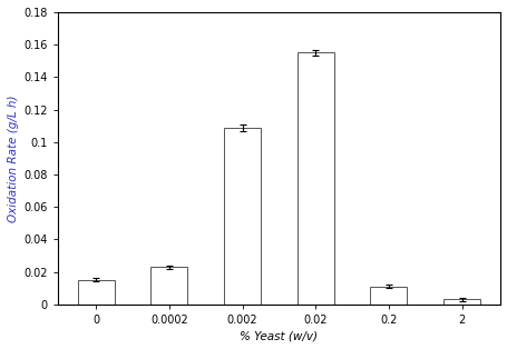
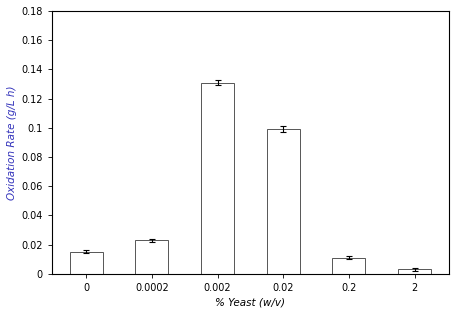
0.002: 0.109 -> 0.131
0.02: 0.155 -> 0.099
